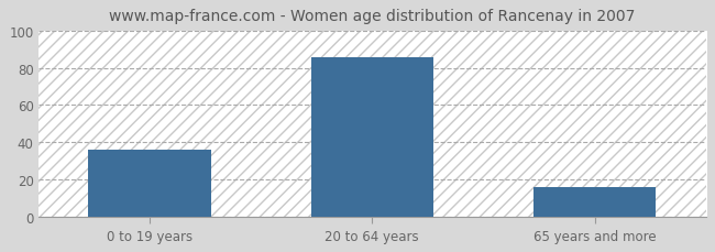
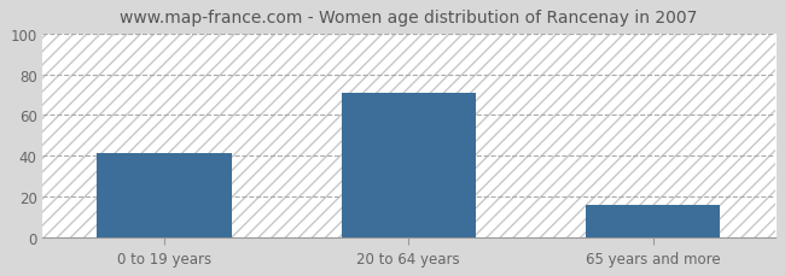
0 to 19 years: 36 -> 41
20 to 64 years: 86 -> 71
